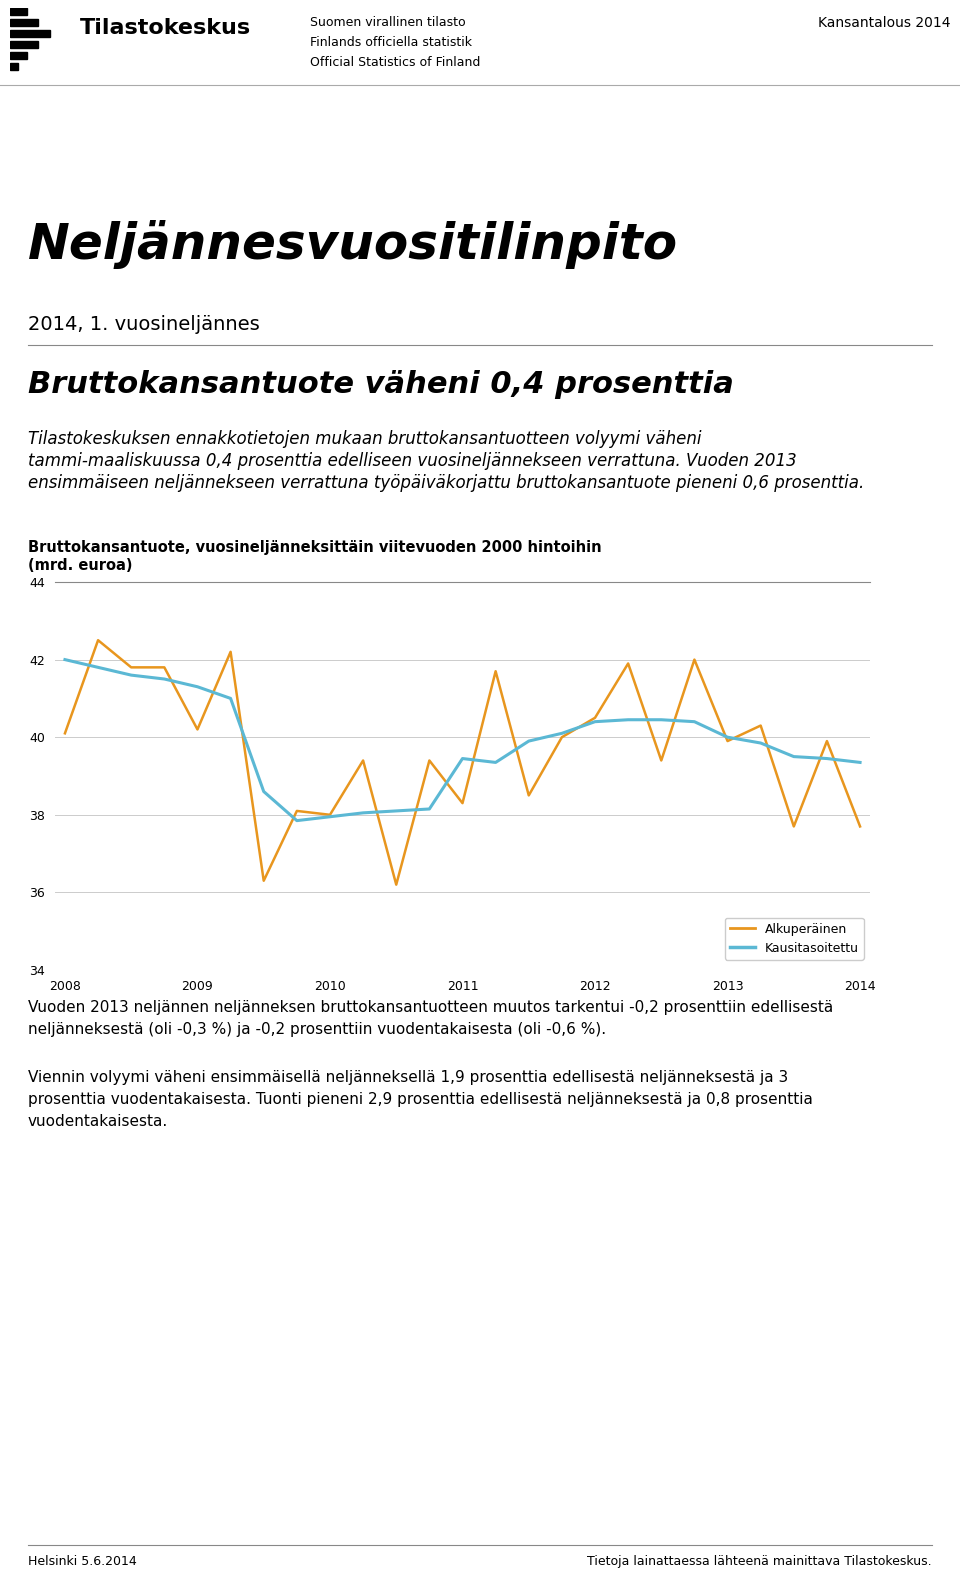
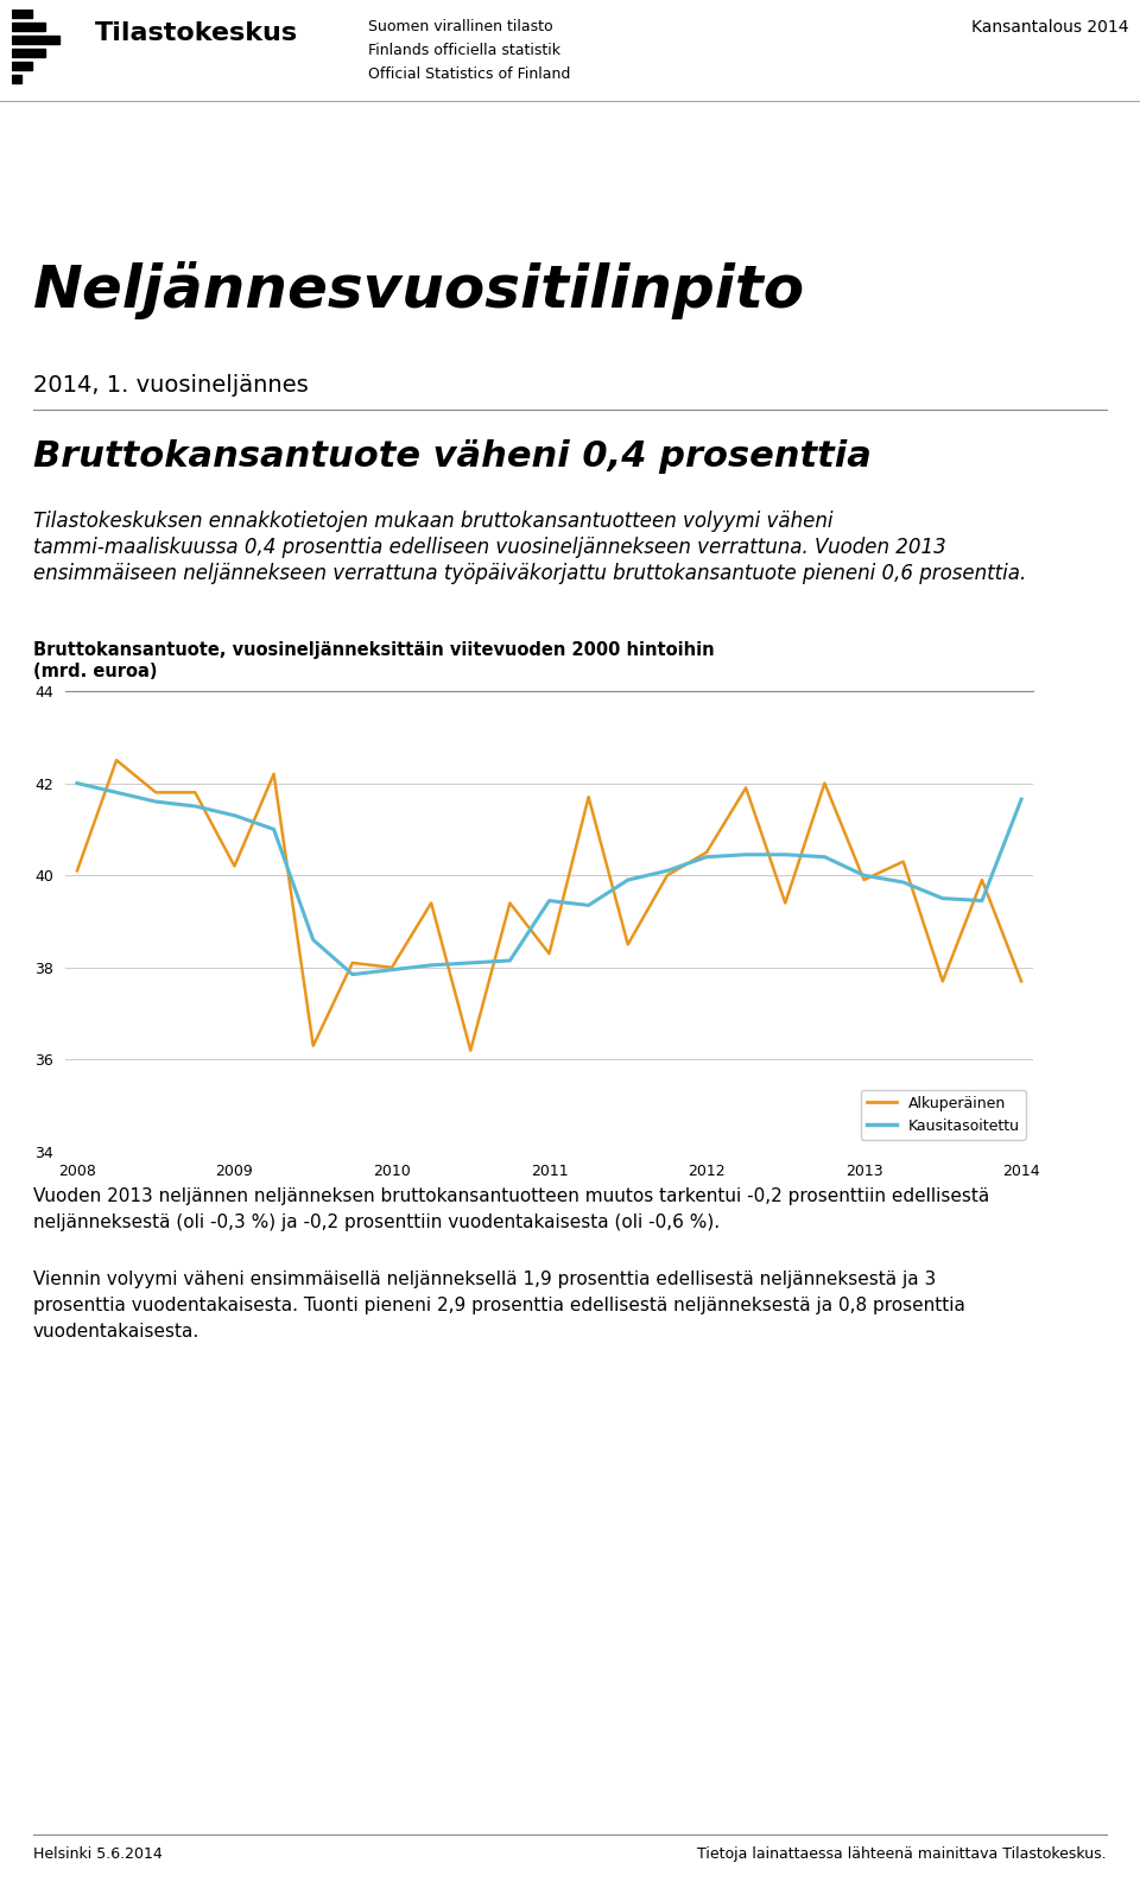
Kausitasoitettu/2014: 39.35 -> 41.65
